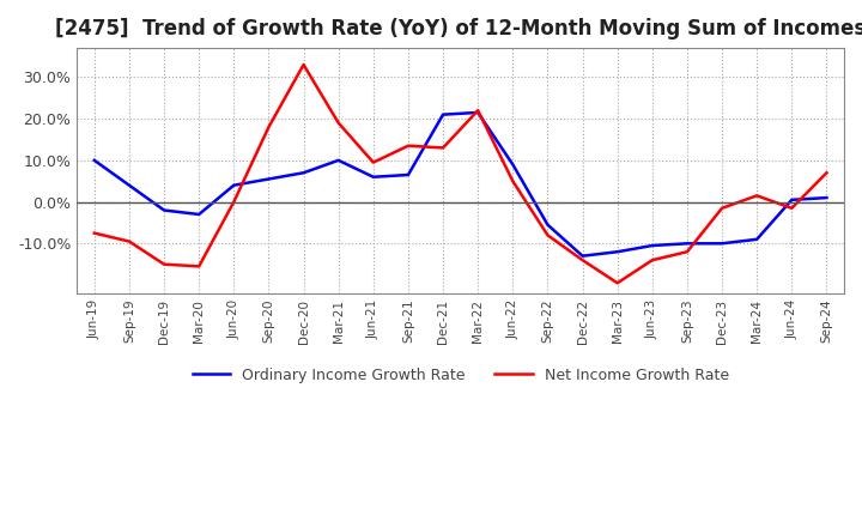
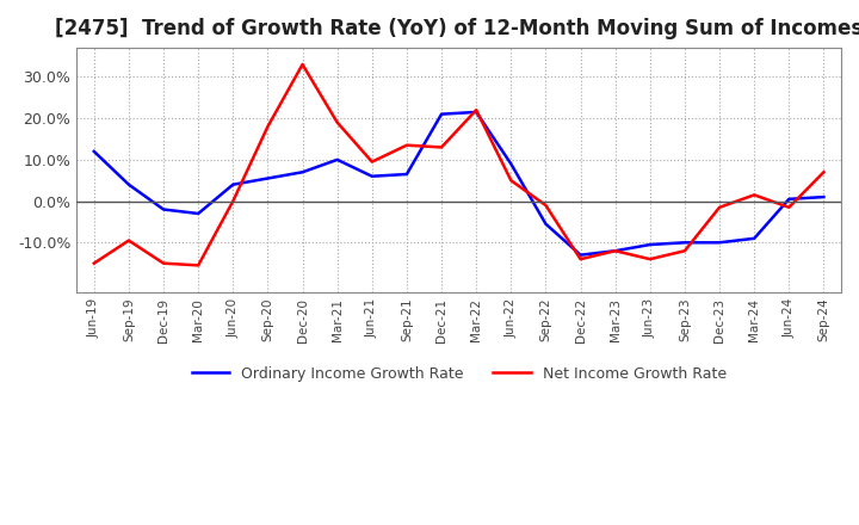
Ordinary Income Growth Rate/Jun-19: 10.0% -> 12.0%
Net Income Growth Rate/Jun-19: -7.5% -> -15.0%
Net Income Growth Rate/Sep-22: -8.0% -> -1.0%
Net Income Growth Rate/Mar-23: -19.5% -> -12.0%
